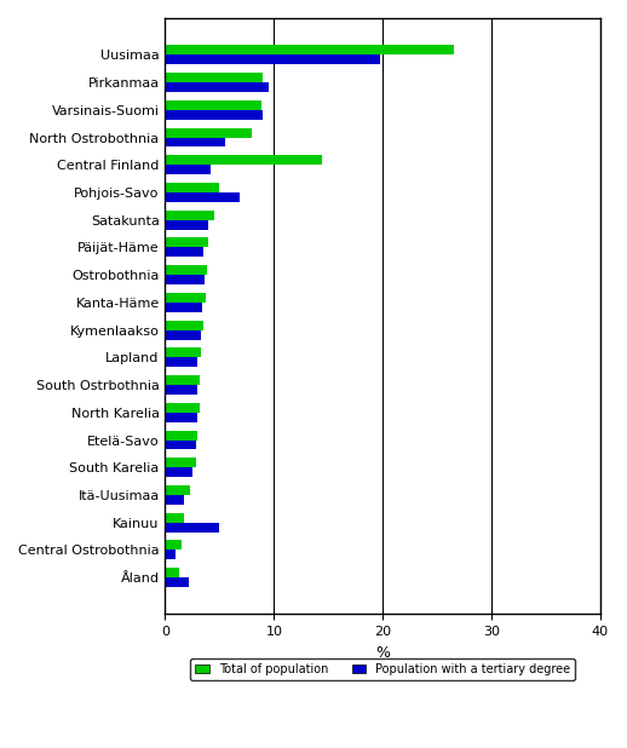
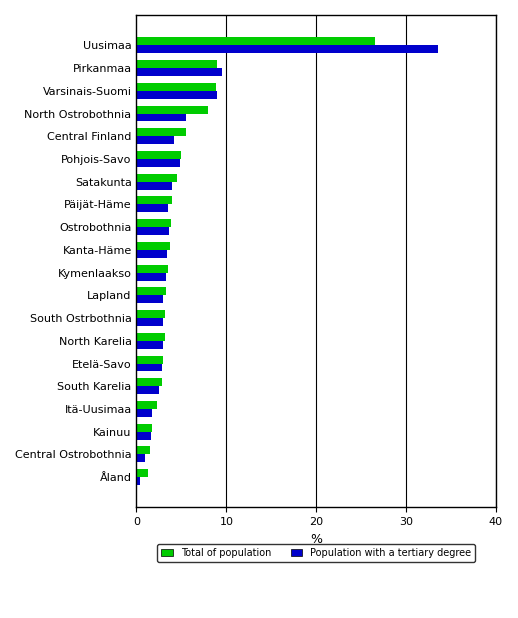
Population with a tertiary degree/Uusimaa: 19.8 -> 33.5
Total of population/Central Finland: 14.4 -> 5.5
Population with a tertiary degree/Pohjois-Savo: 6.8 -> 4.8
Population with a tertiary degree/Kainuu: 5.0 -> 1.6
Population with a tertiary degree/Åland: 2.2 -> 0.4
